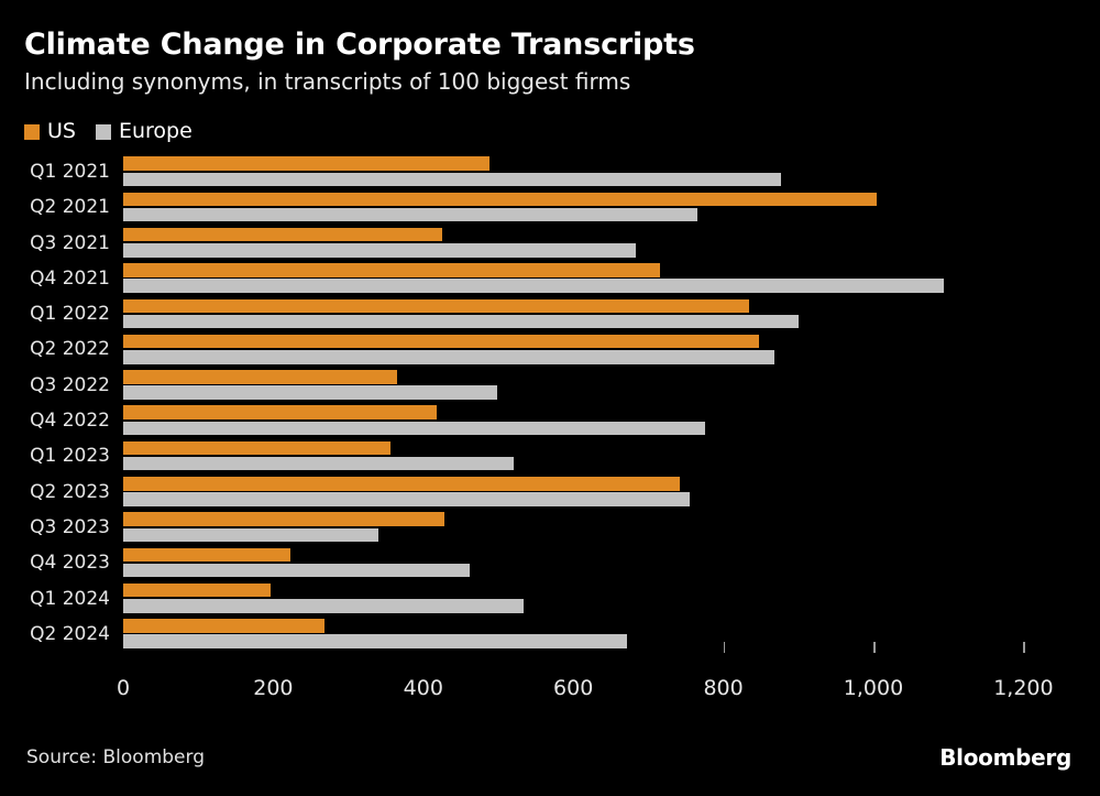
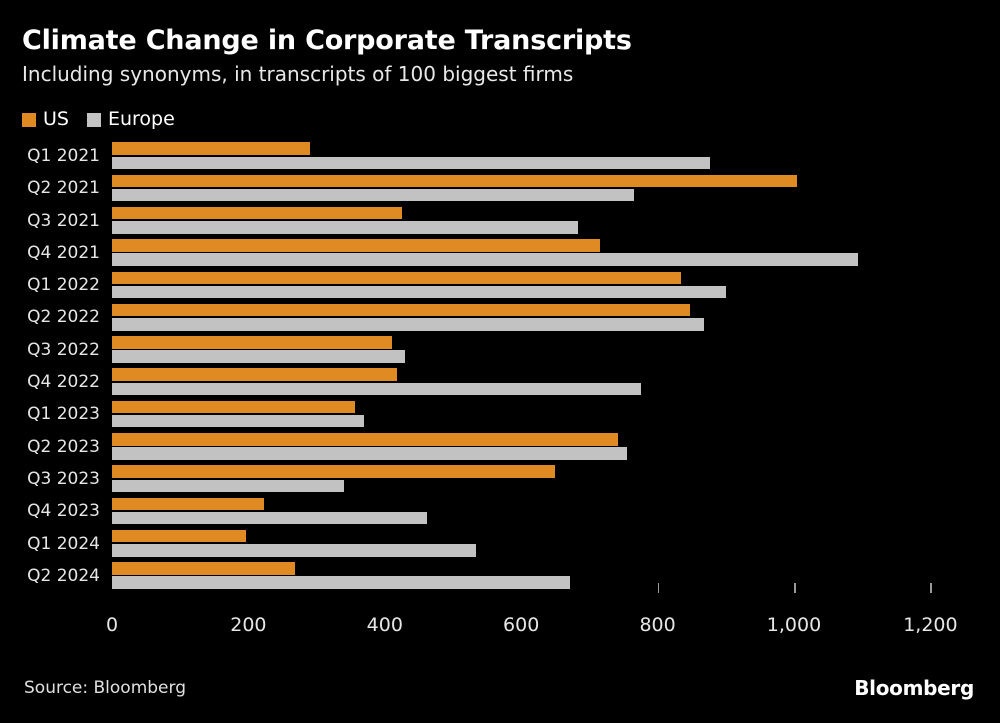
US/Q1 2021: 490 -> 290
US/Q3 2022: 360 -> 410
Europe/Q3 2022: 500 -> 430
Europe/Q1 2023: 520 -> 370
US/Q3 2023: 430 -> 650
